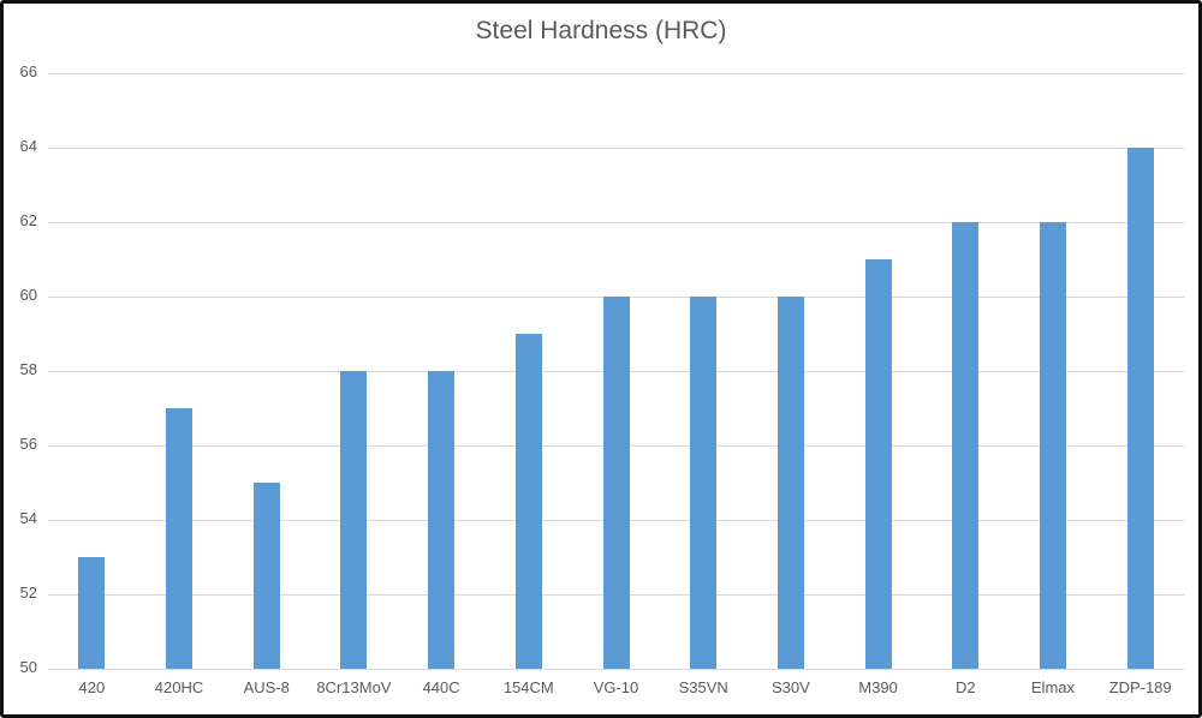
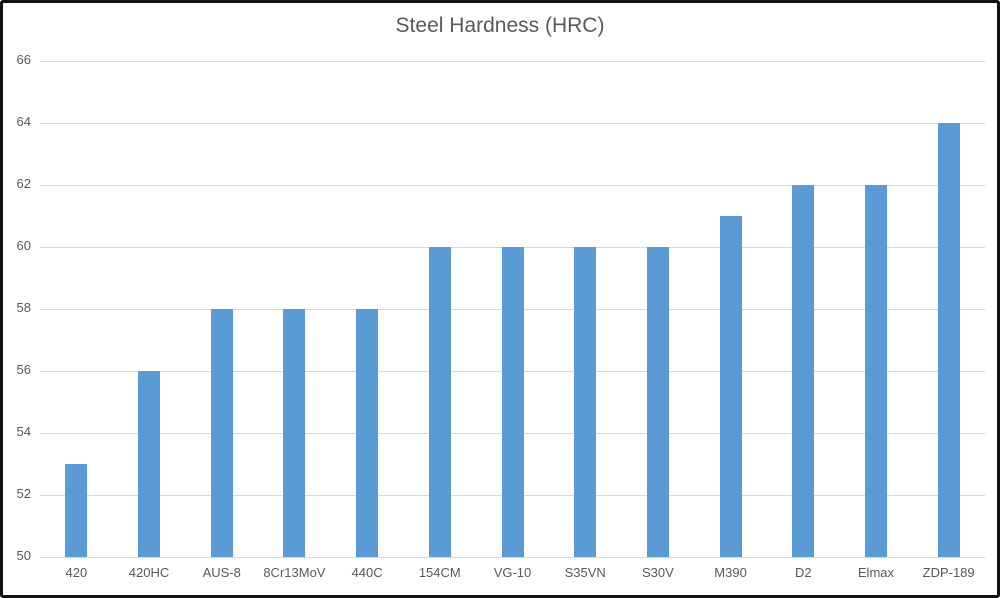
420HC: 57 -> 56
AUS-8: 55 -> 58
154CM: 59 -> 60
